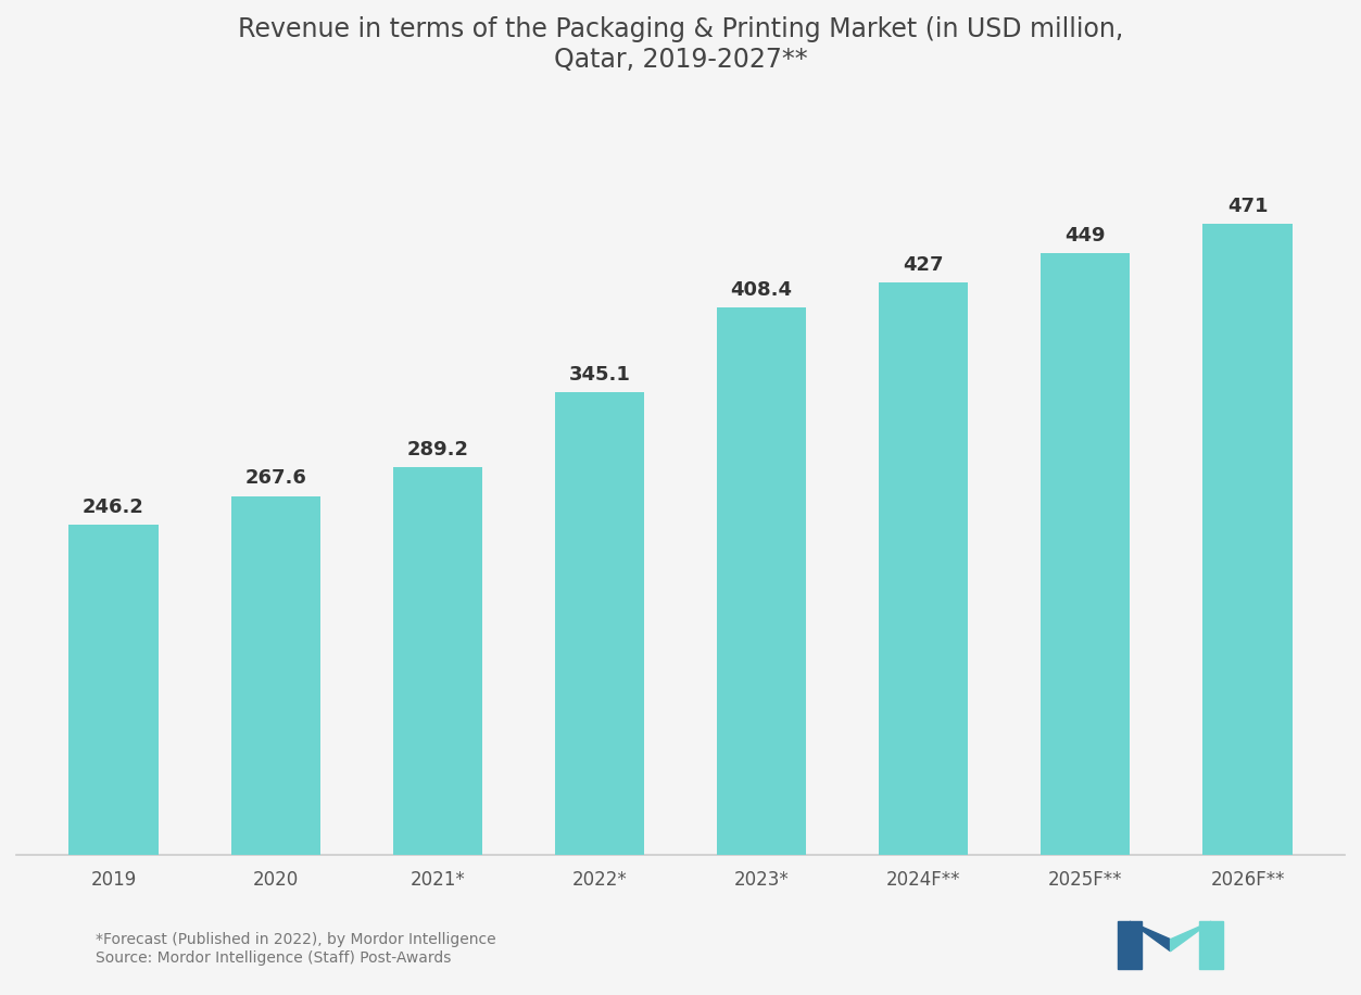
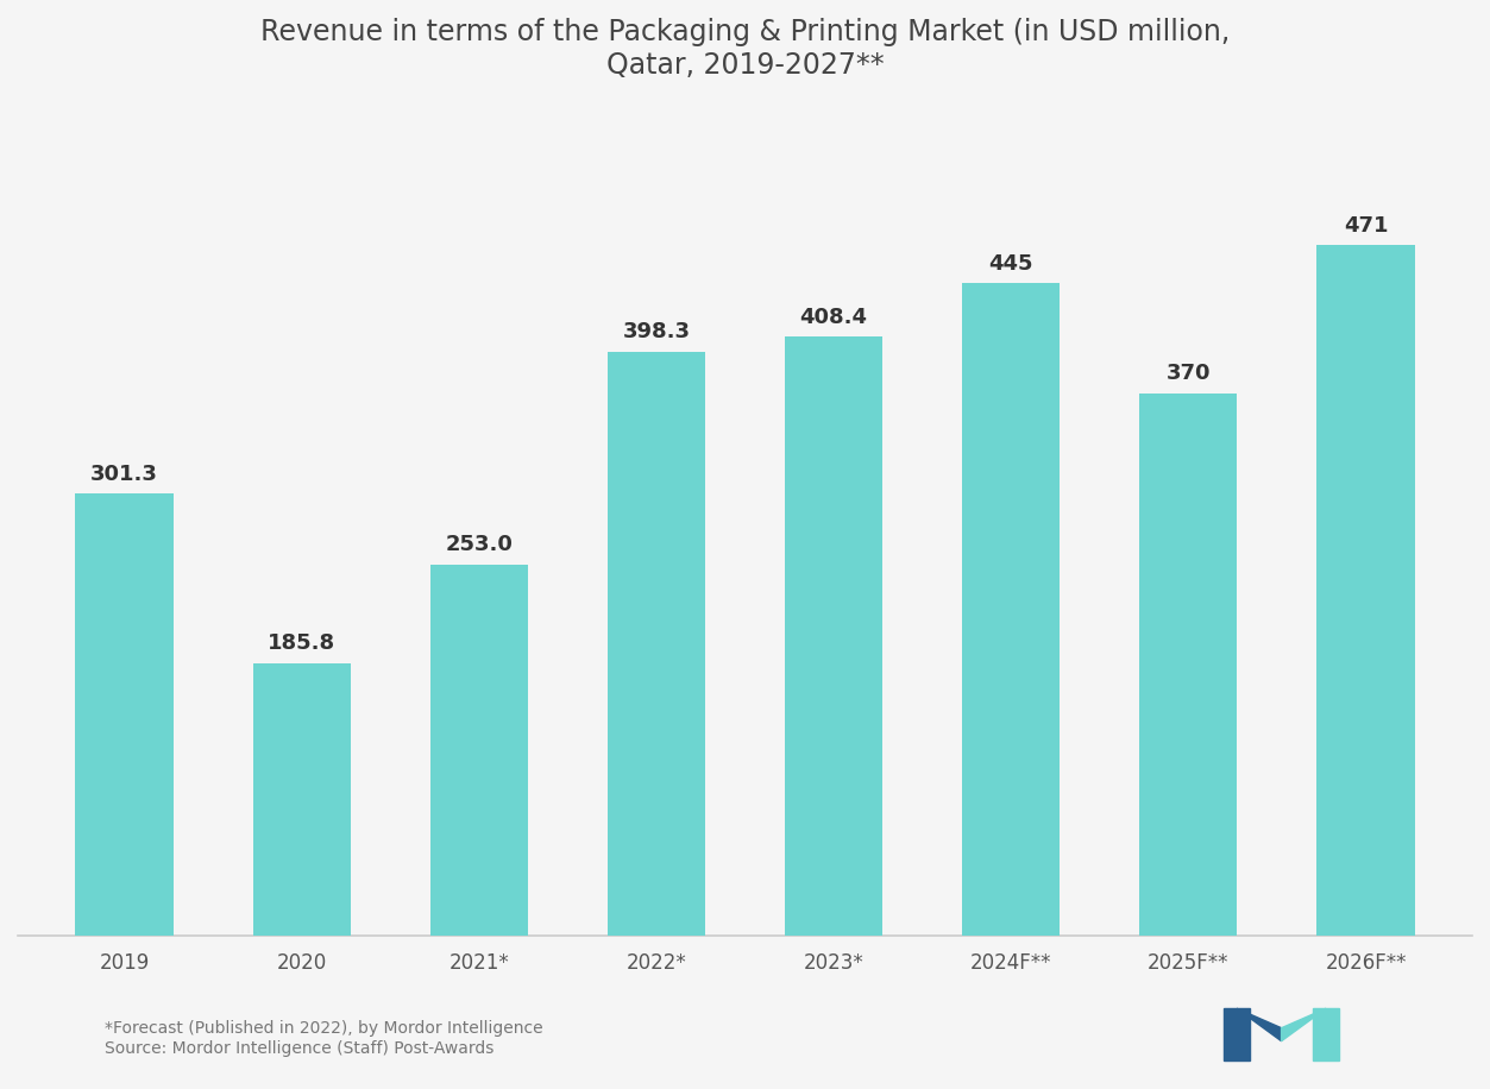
2019: 246.2 -> 301.3
2020: 267.6 -> 185.8
2021*: 289.2 -> 253.0
2022*: 345.1 -> 398.3
2024F**: 427 -> 445
2025F**: 449 -> 370
